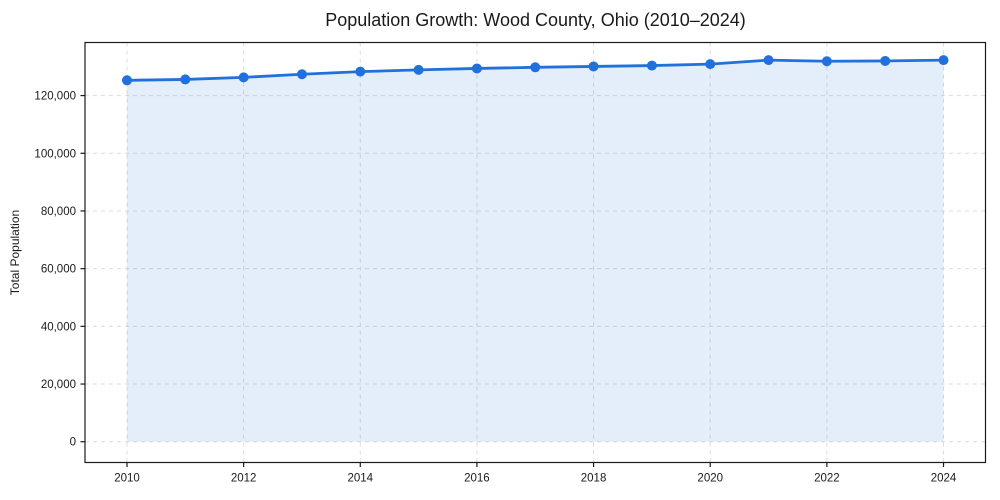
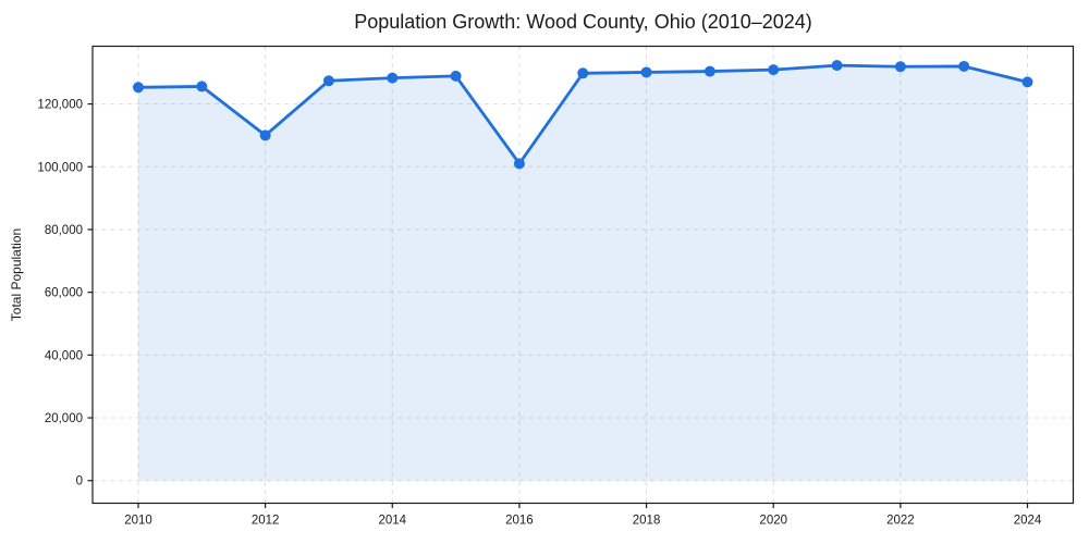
2012: 126000 -> 110000
2016: 129000 -> 101000
2024: 132000 -> 127000
